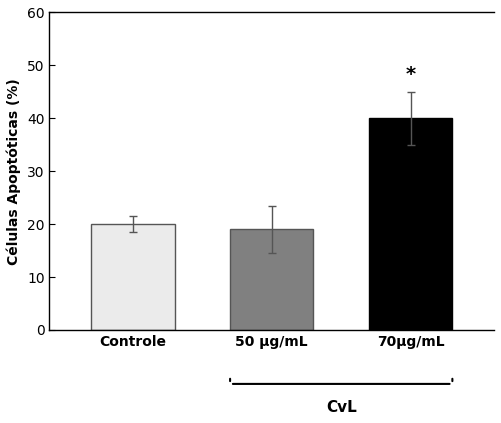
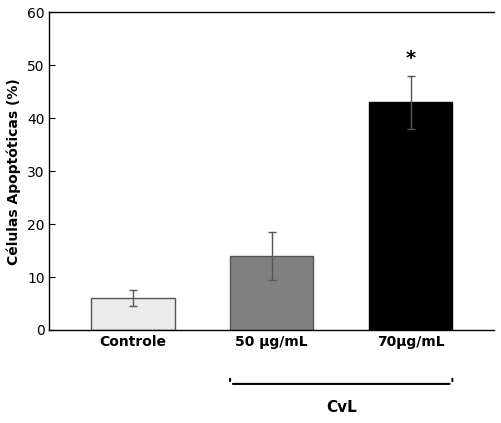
Controle: 20 -> 6
50 μg/mL: 19 -> 14
70μg/mL: 40 -> 43
